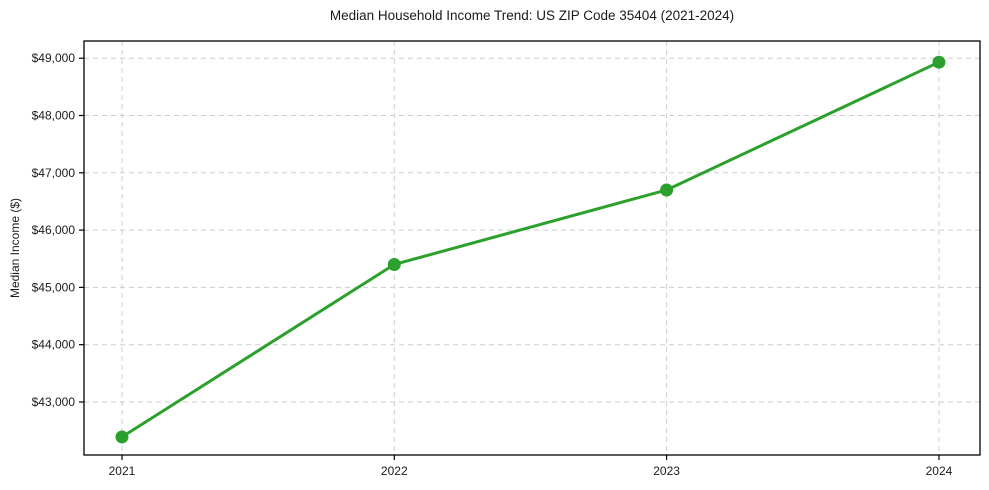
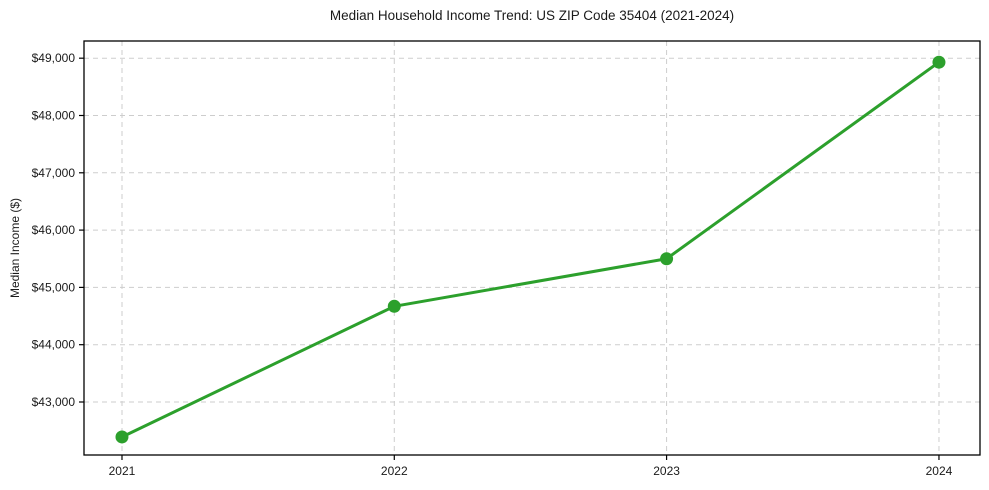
2022: $45400 -> $44700
2023: $46700 -> $45500
